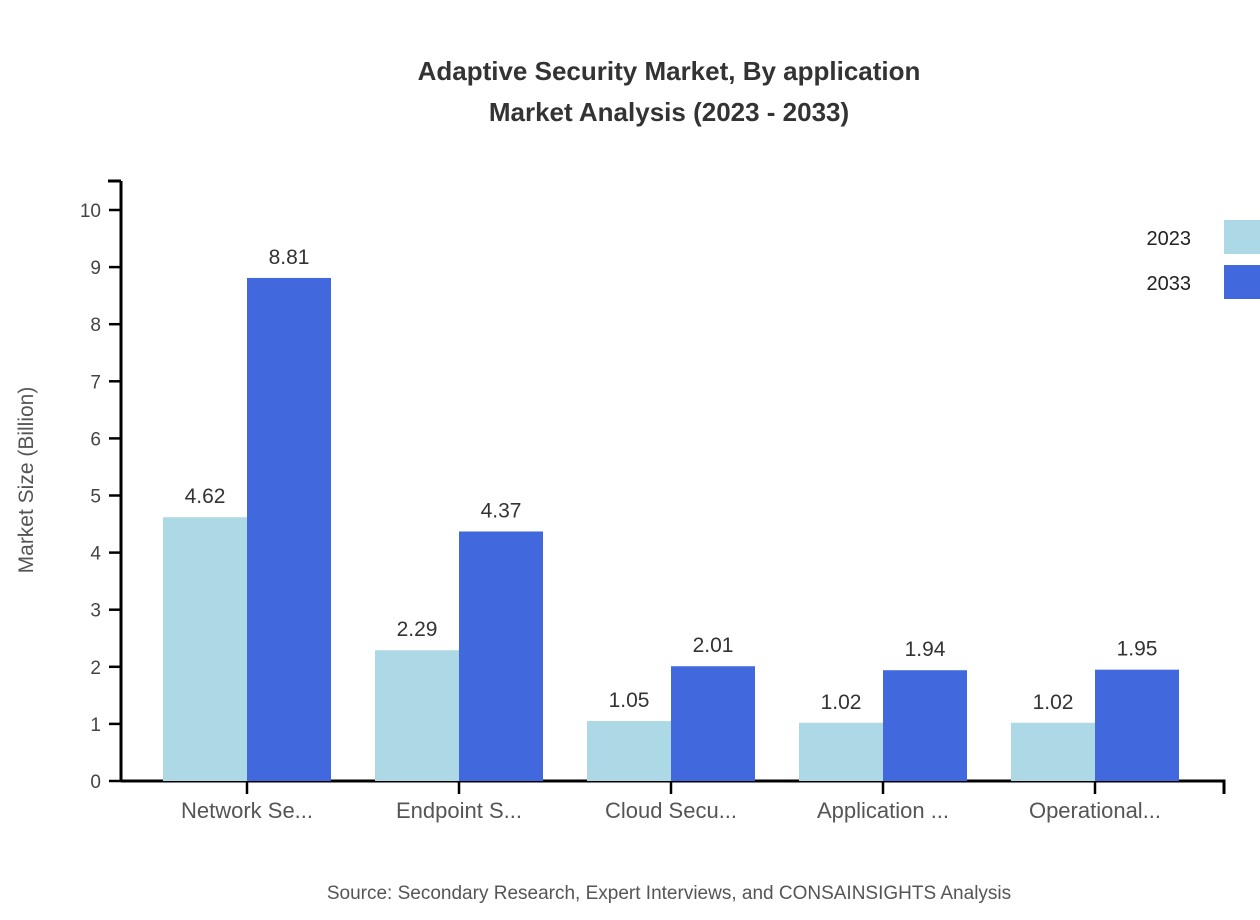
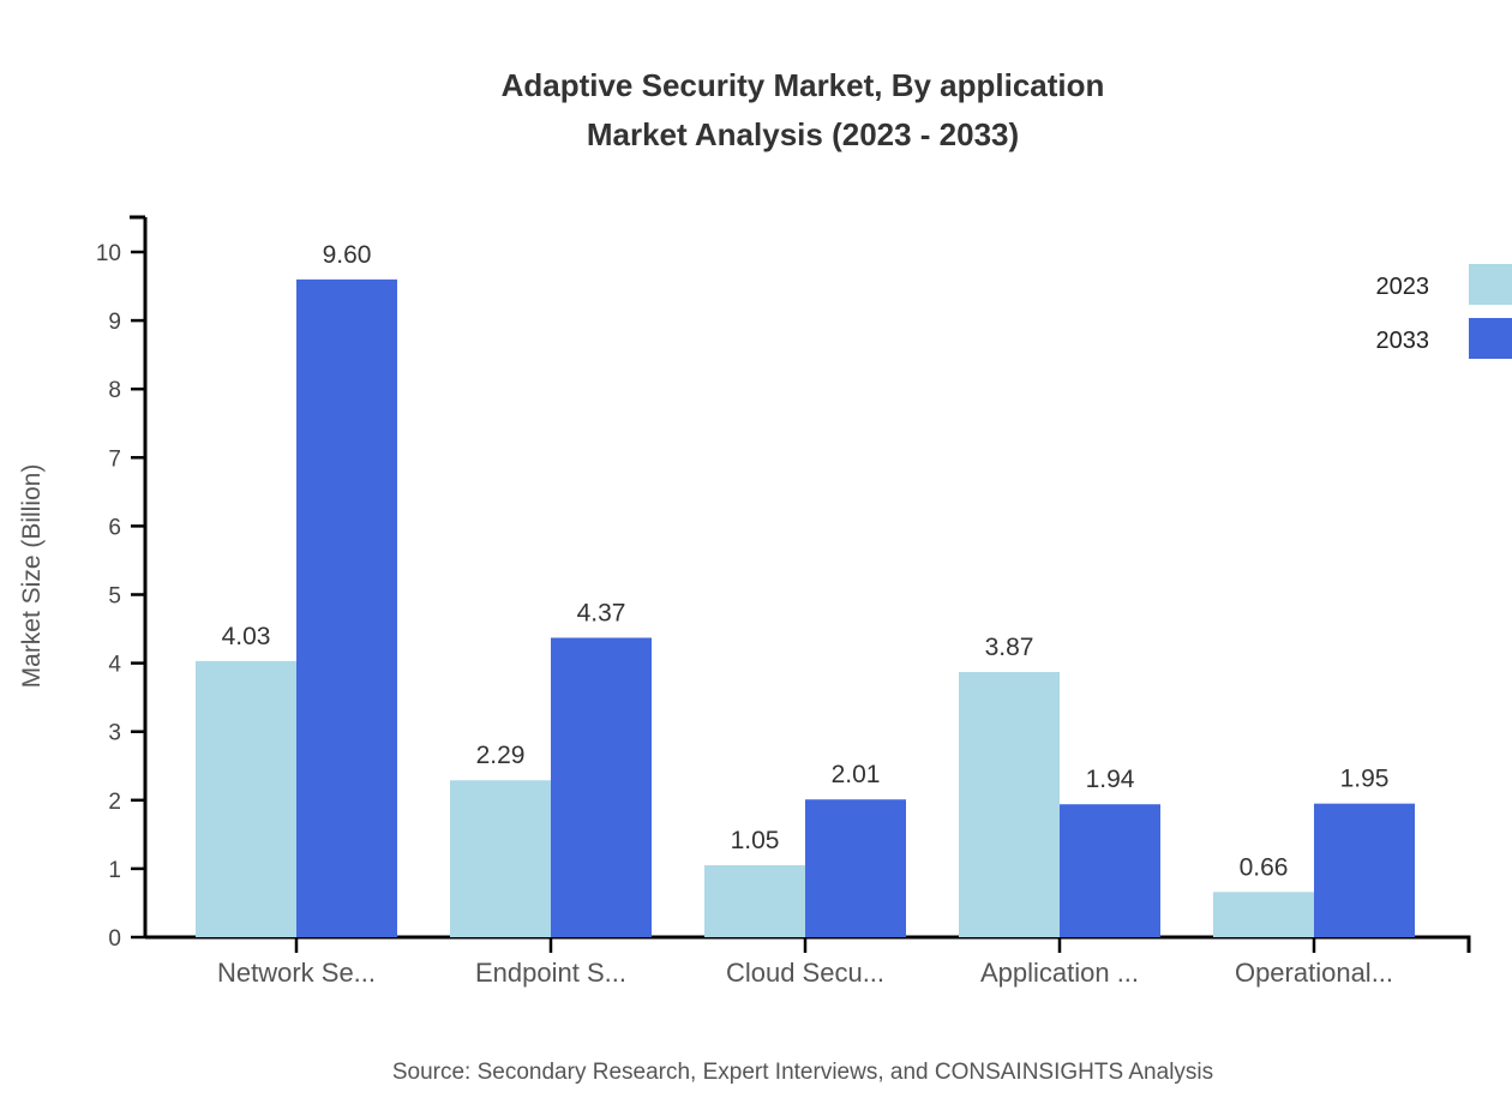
2023/Network Se...: 4.62 -> 4.03
2033/Network Se...: 8.81 -> 9.60
2023/Application ...: 1.02 -> 3.87
2023/Operational...: 1.02 -> 0.66
